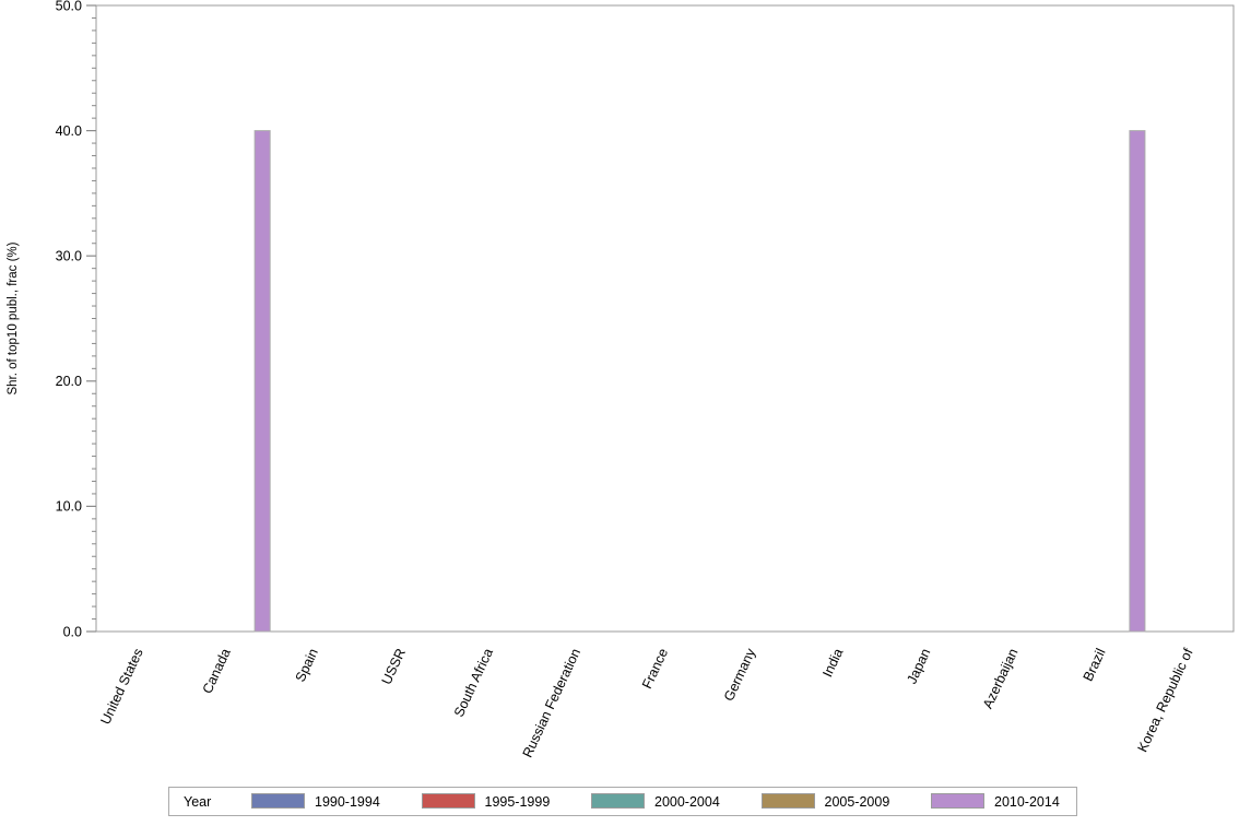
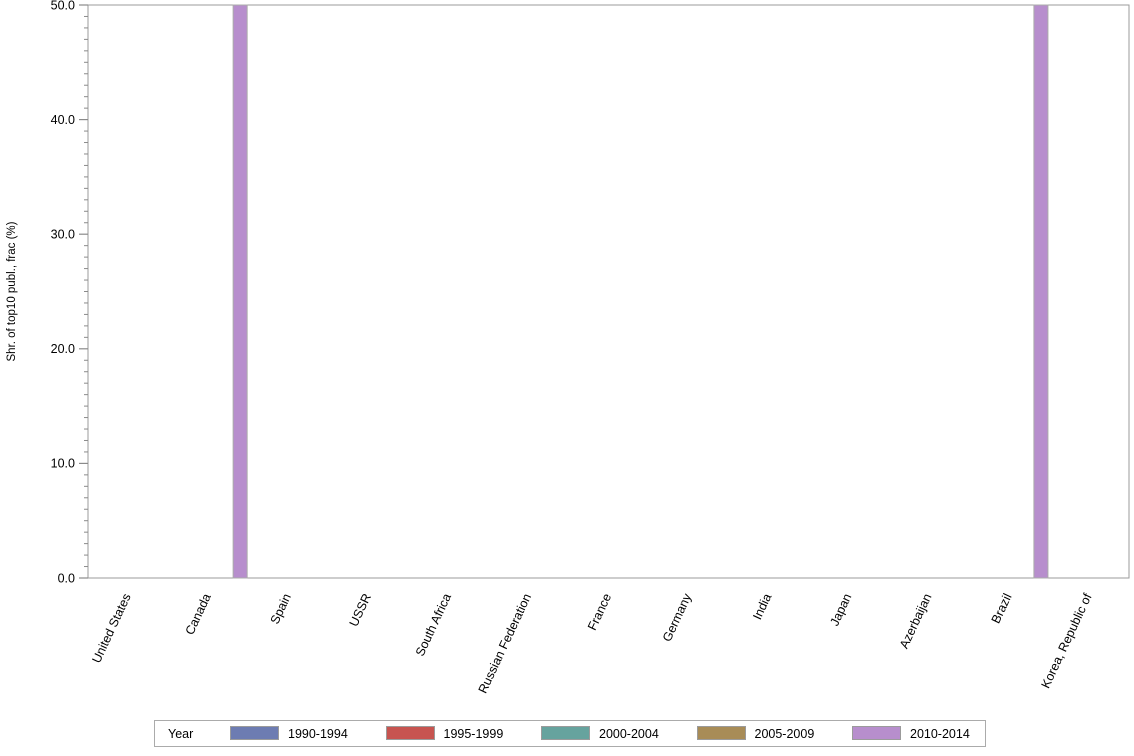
2010-2014/Canada: 40 -> 50
2010-2014/Brazil: 40 -> 50
